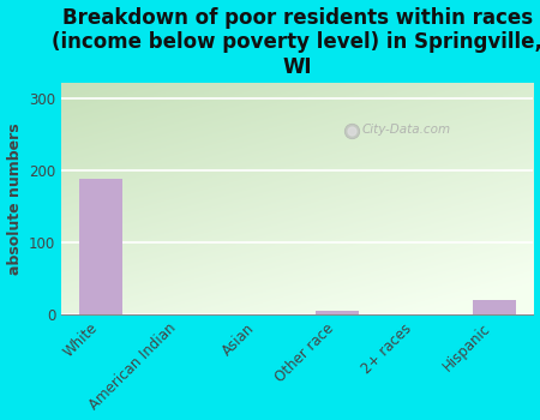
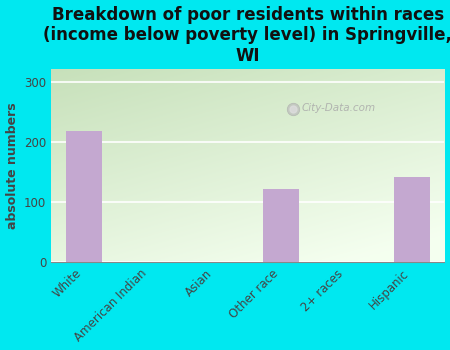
White: 188 -> 218
Other race: 5 -> 122
Hispanic: 20 -> 142
